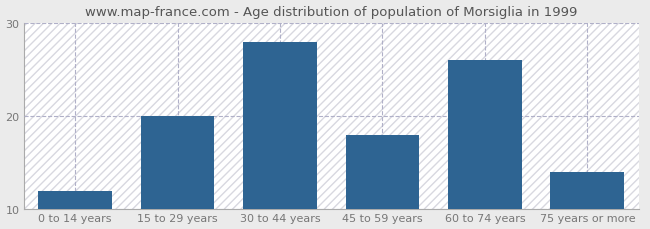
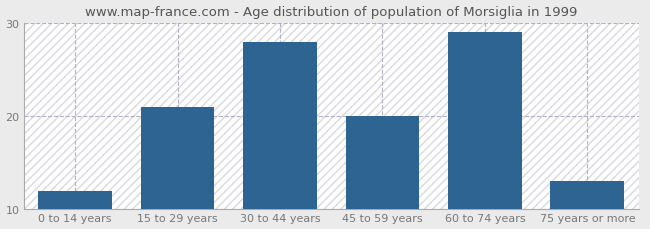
15 to 29 years: 20 -> 21
45 to 59 years: 18 -> 20
60 to 74 years: 26 -> 29
75 years or more: 14 -> 13
